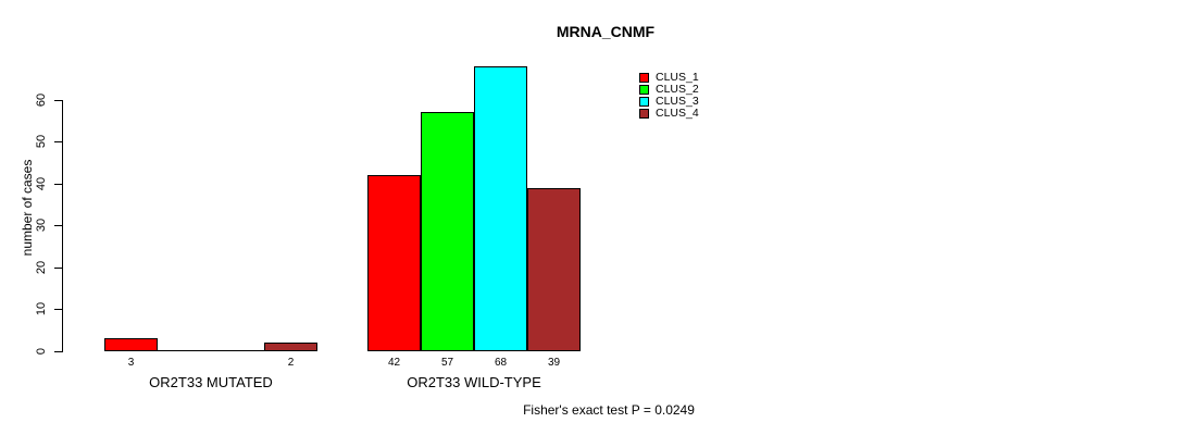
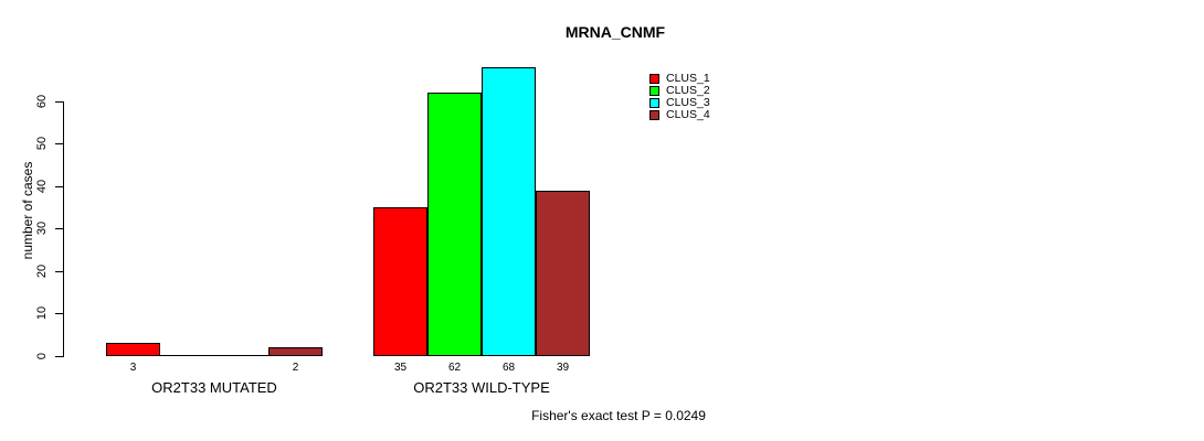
CLUS_1/OR2T33 WILD-TYPE: 42 -> 35
CLUS_2/OR2T33 WILD-TYPE: 57 -> 62
